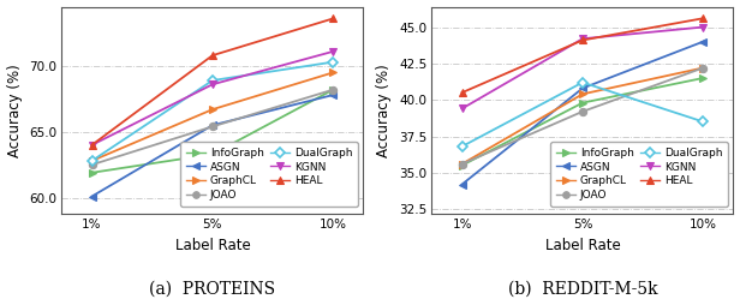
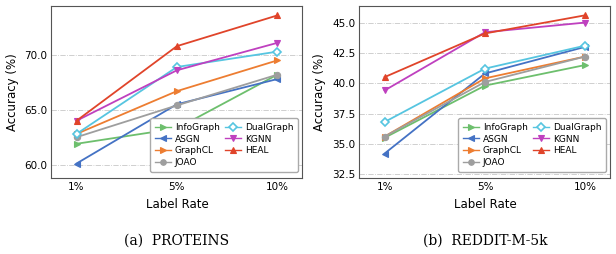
(b) REDDIT-M-5k/JOAO/5%: 39.2 -> 40.1
(b) REDDIT-M-5k/ASGN/10%: 44.0 -> 43.0
(b) REDDIT-M-5k/DualGraph/10%: 38.5 -> 43.1
